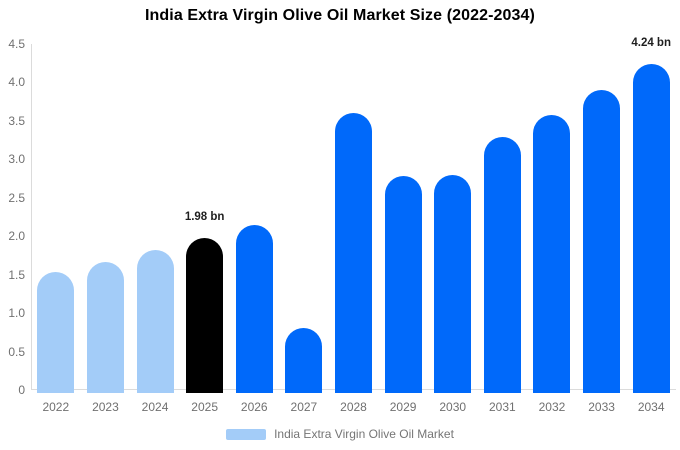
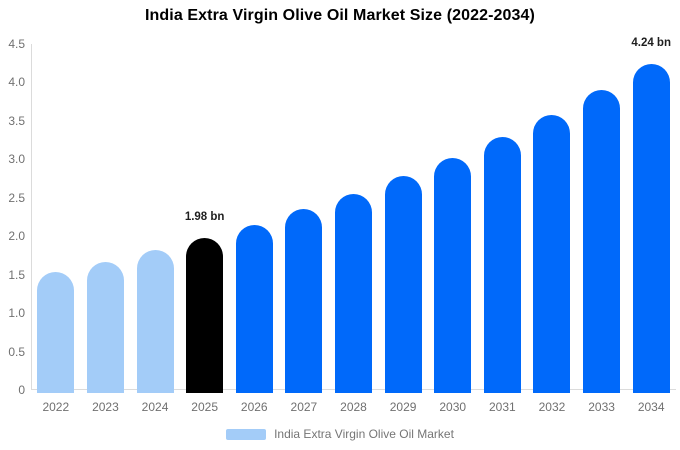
2027: 0.8 -> 2.4
2028: 3.6 -> 2.5
2030: 2.8 -> 3.0
